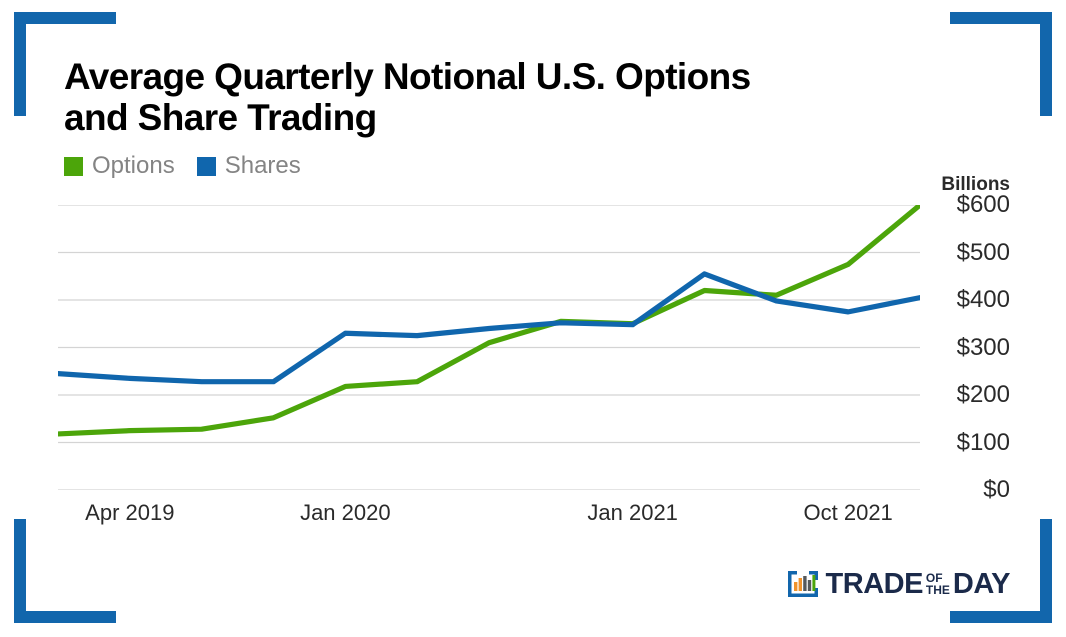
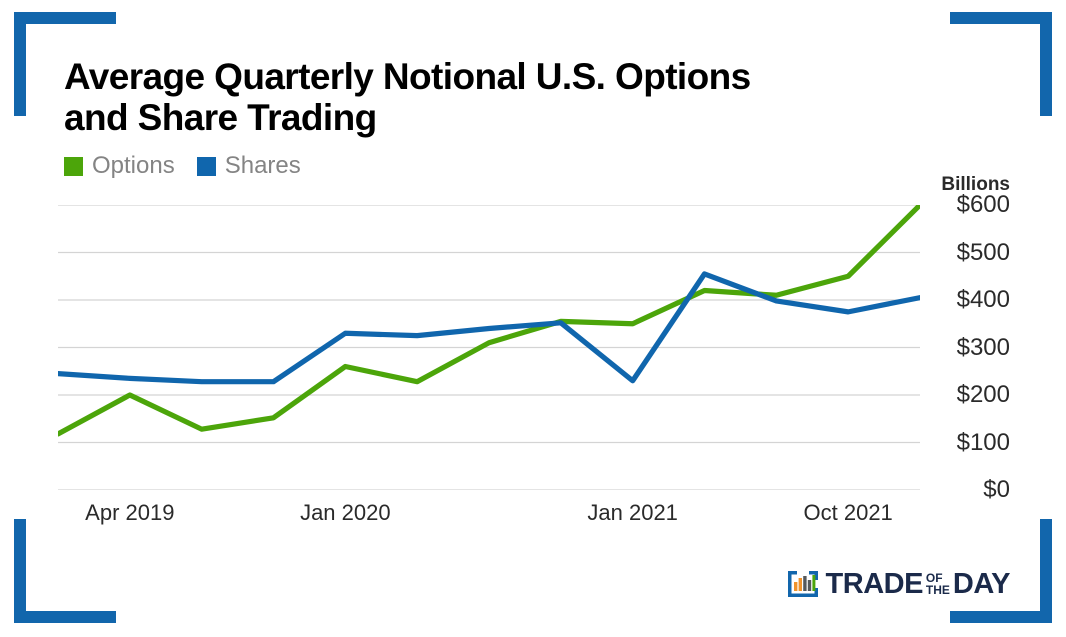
Options/Apr 2019: $120 -> $200
Options/Jan 2020: $220 -> $260
Shares/Jan 2021: $350 -> $230
Options/Oct 2021: $480 -> $450
